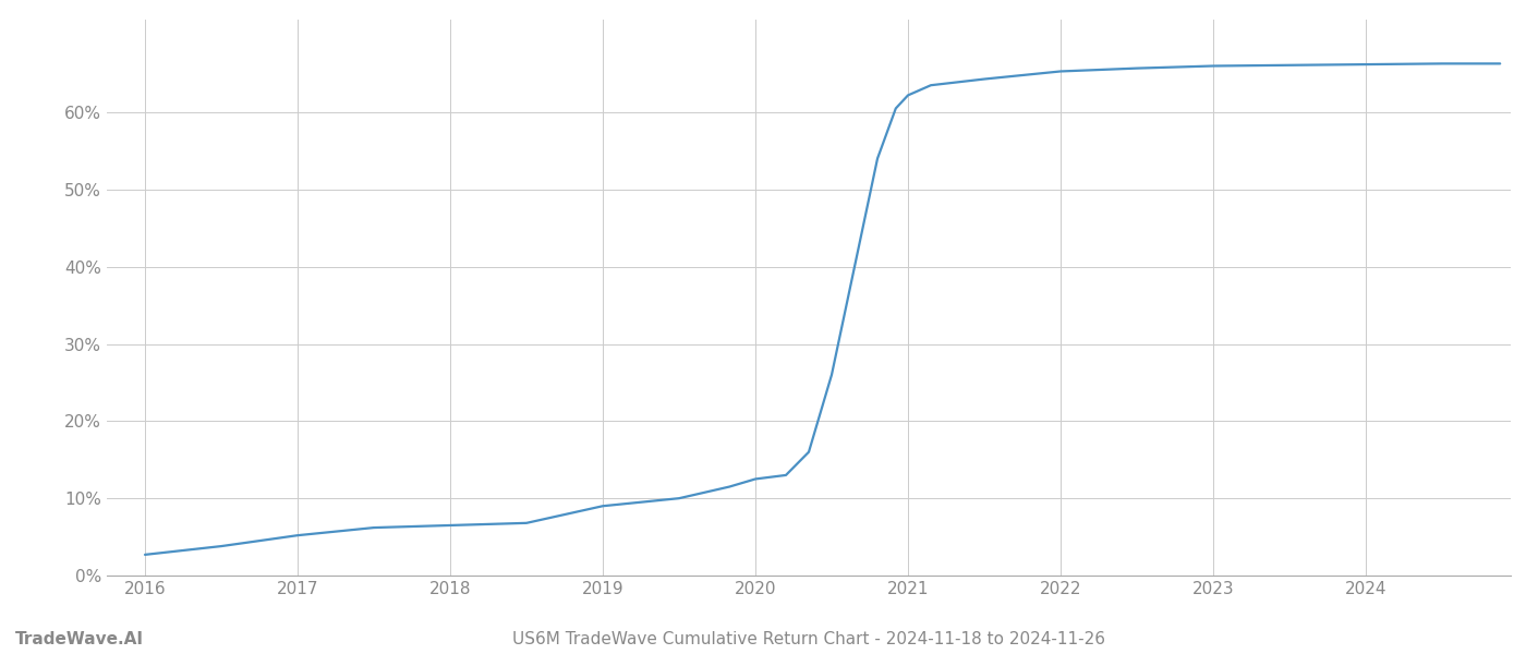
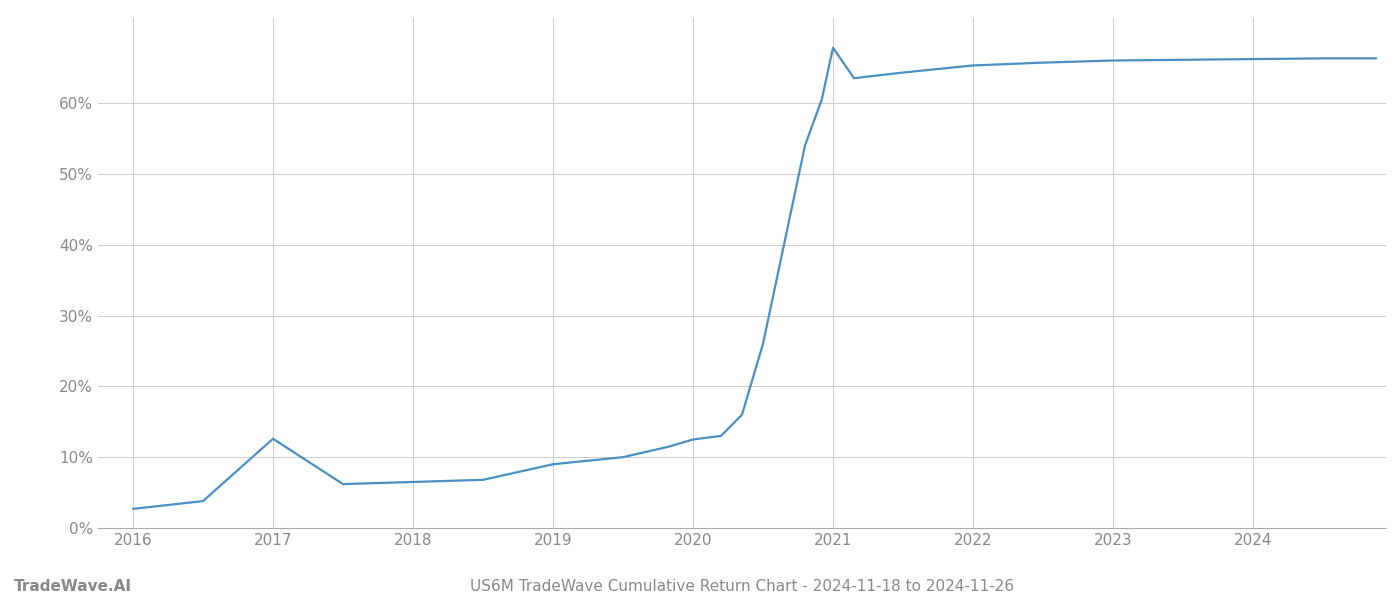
2017: 5.2% -> 12.6%
2021: 62.2% -> 67.8%
